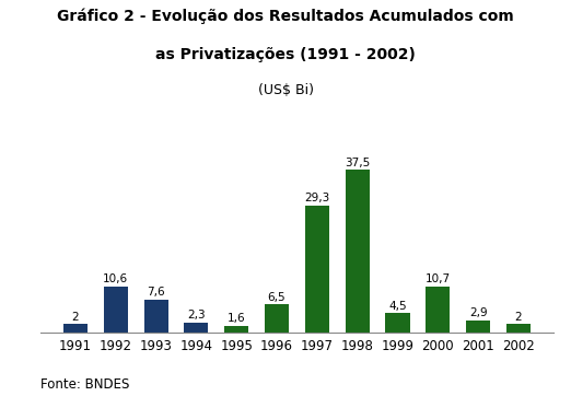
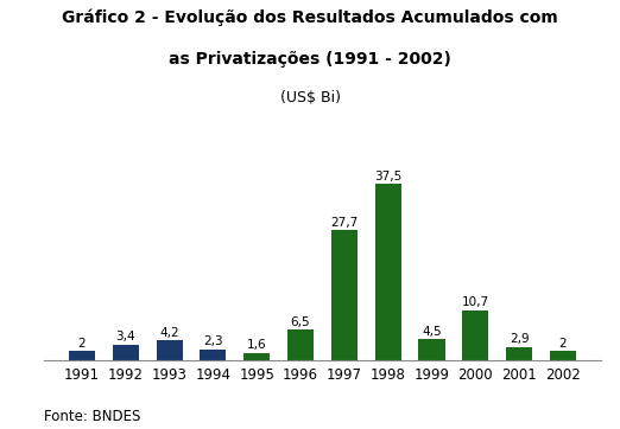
1992: 10,6 -> 3,4
1993: 7,6 -> 4,2
1997: 29,3 -> 27,7
